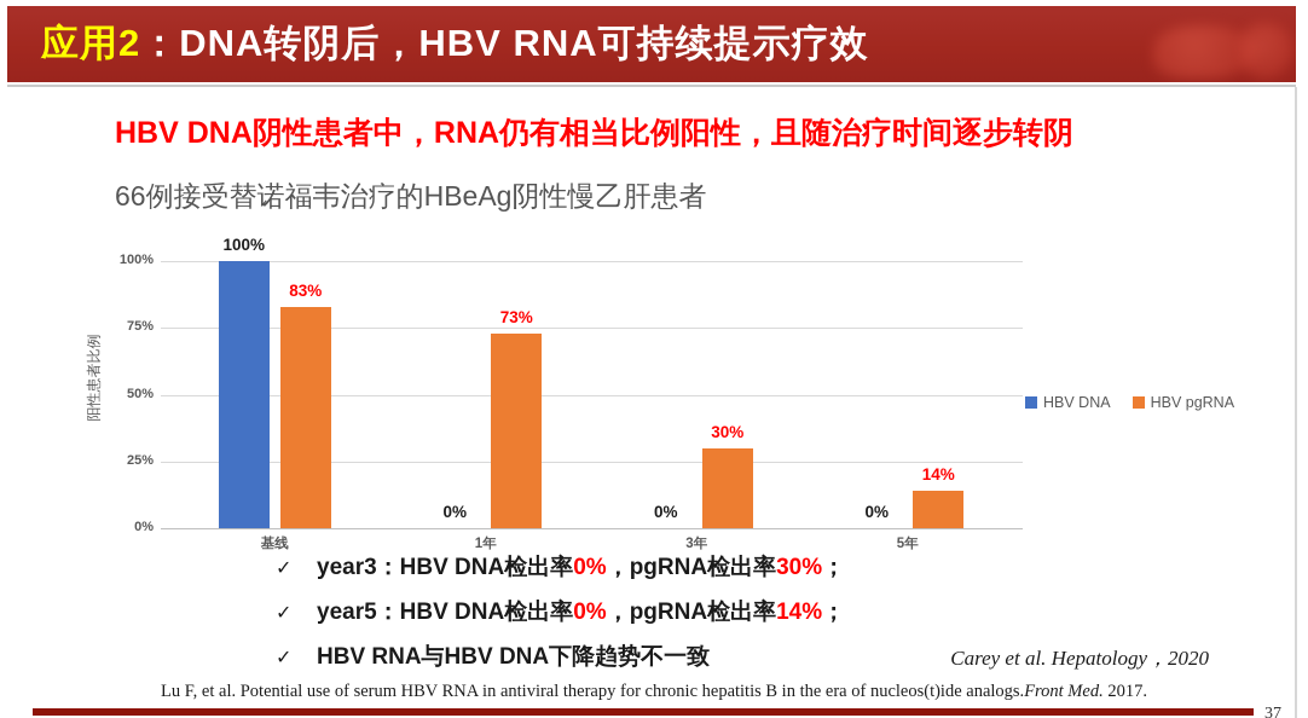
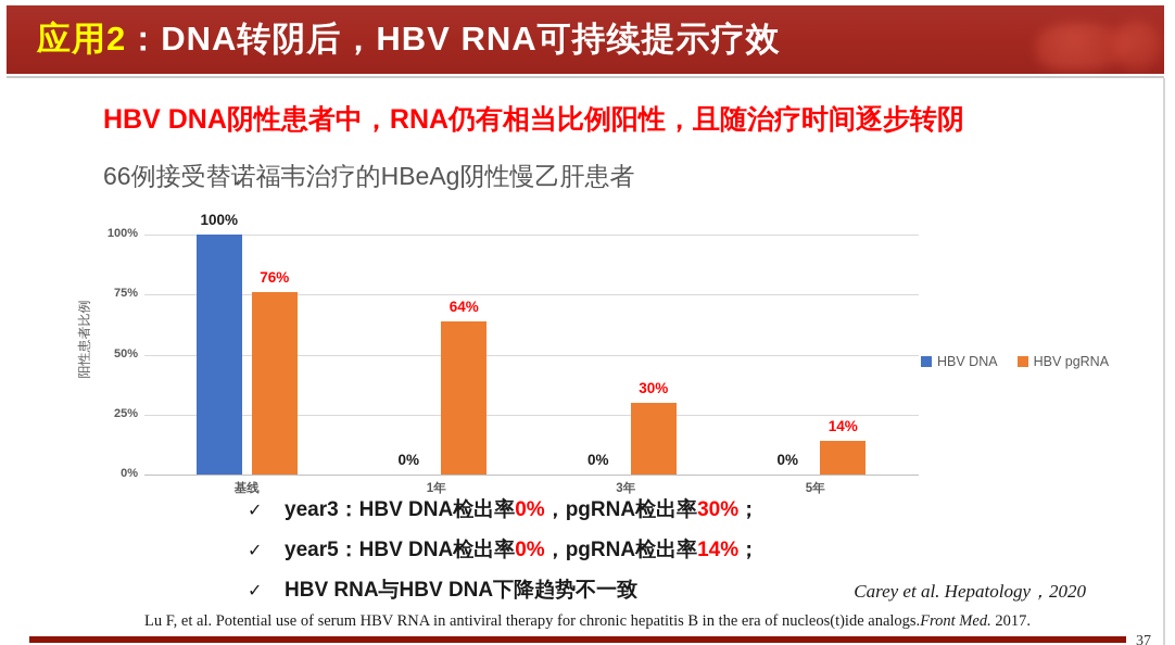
HBV pgRNA/基线: 83% -> 76%
HBV pgRNA/1年: 73% -> 64%
